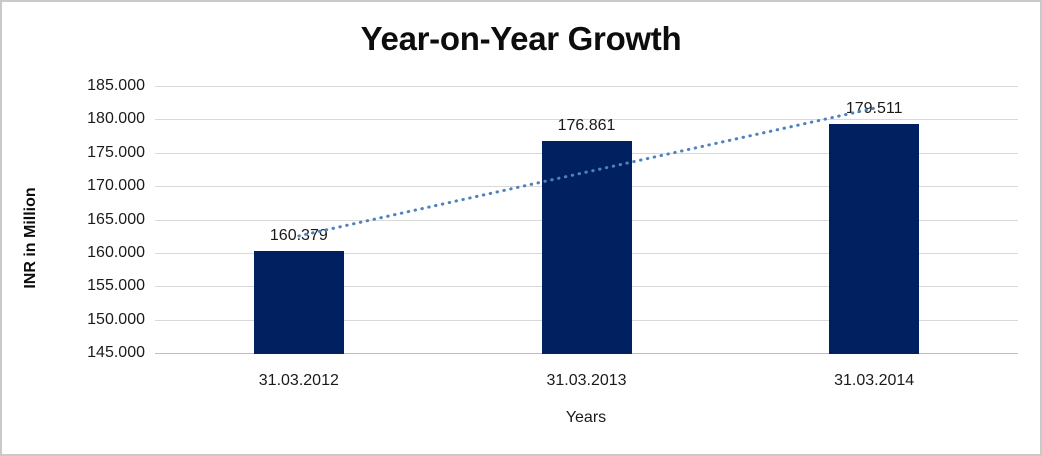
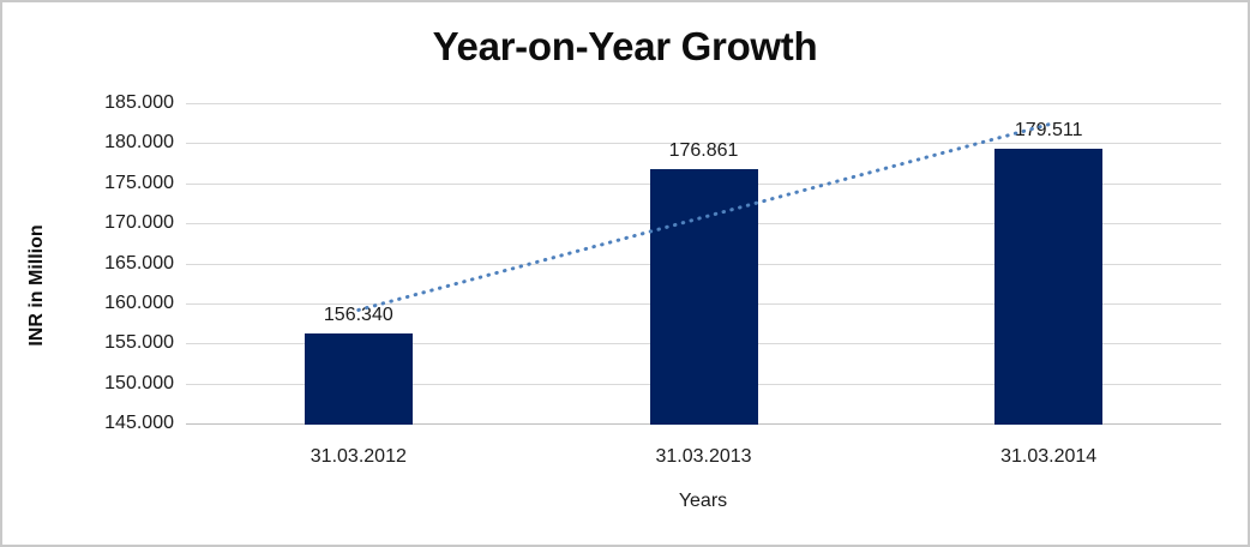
31.03.2012: 160.379 -> 156.340
